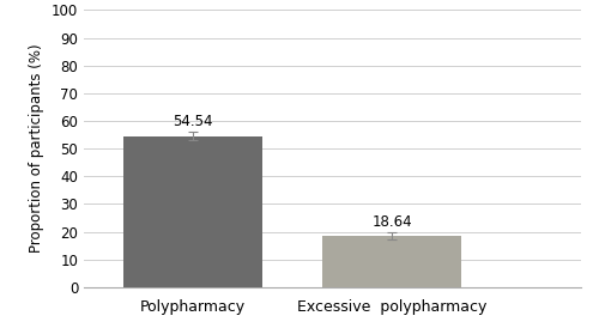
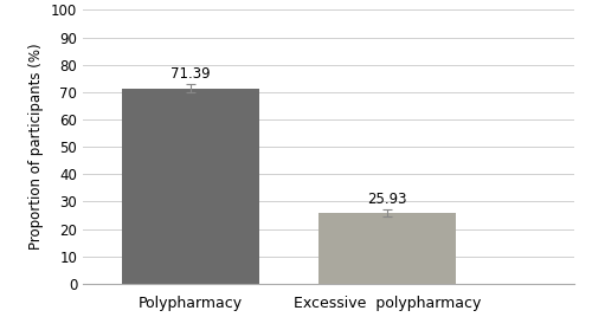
Polypharmacy: 54.54 -> 71.39
Excessive polypharmacy: 18.64 -> 25.93
